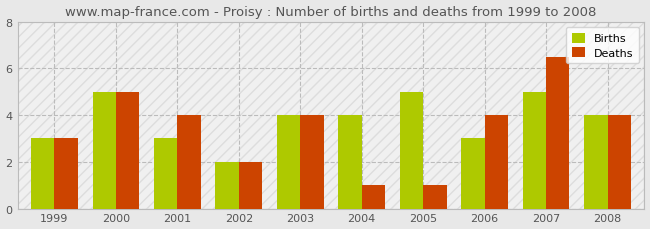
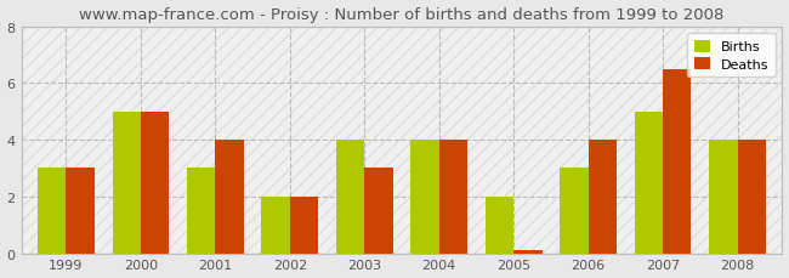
Deaths/2003: 4.0 -> 3.0
Deaths/2004: 1.0 -> 4.0
Births/2005: 5 -> 2
Deaths/2005: 1.0 -> 0.1
